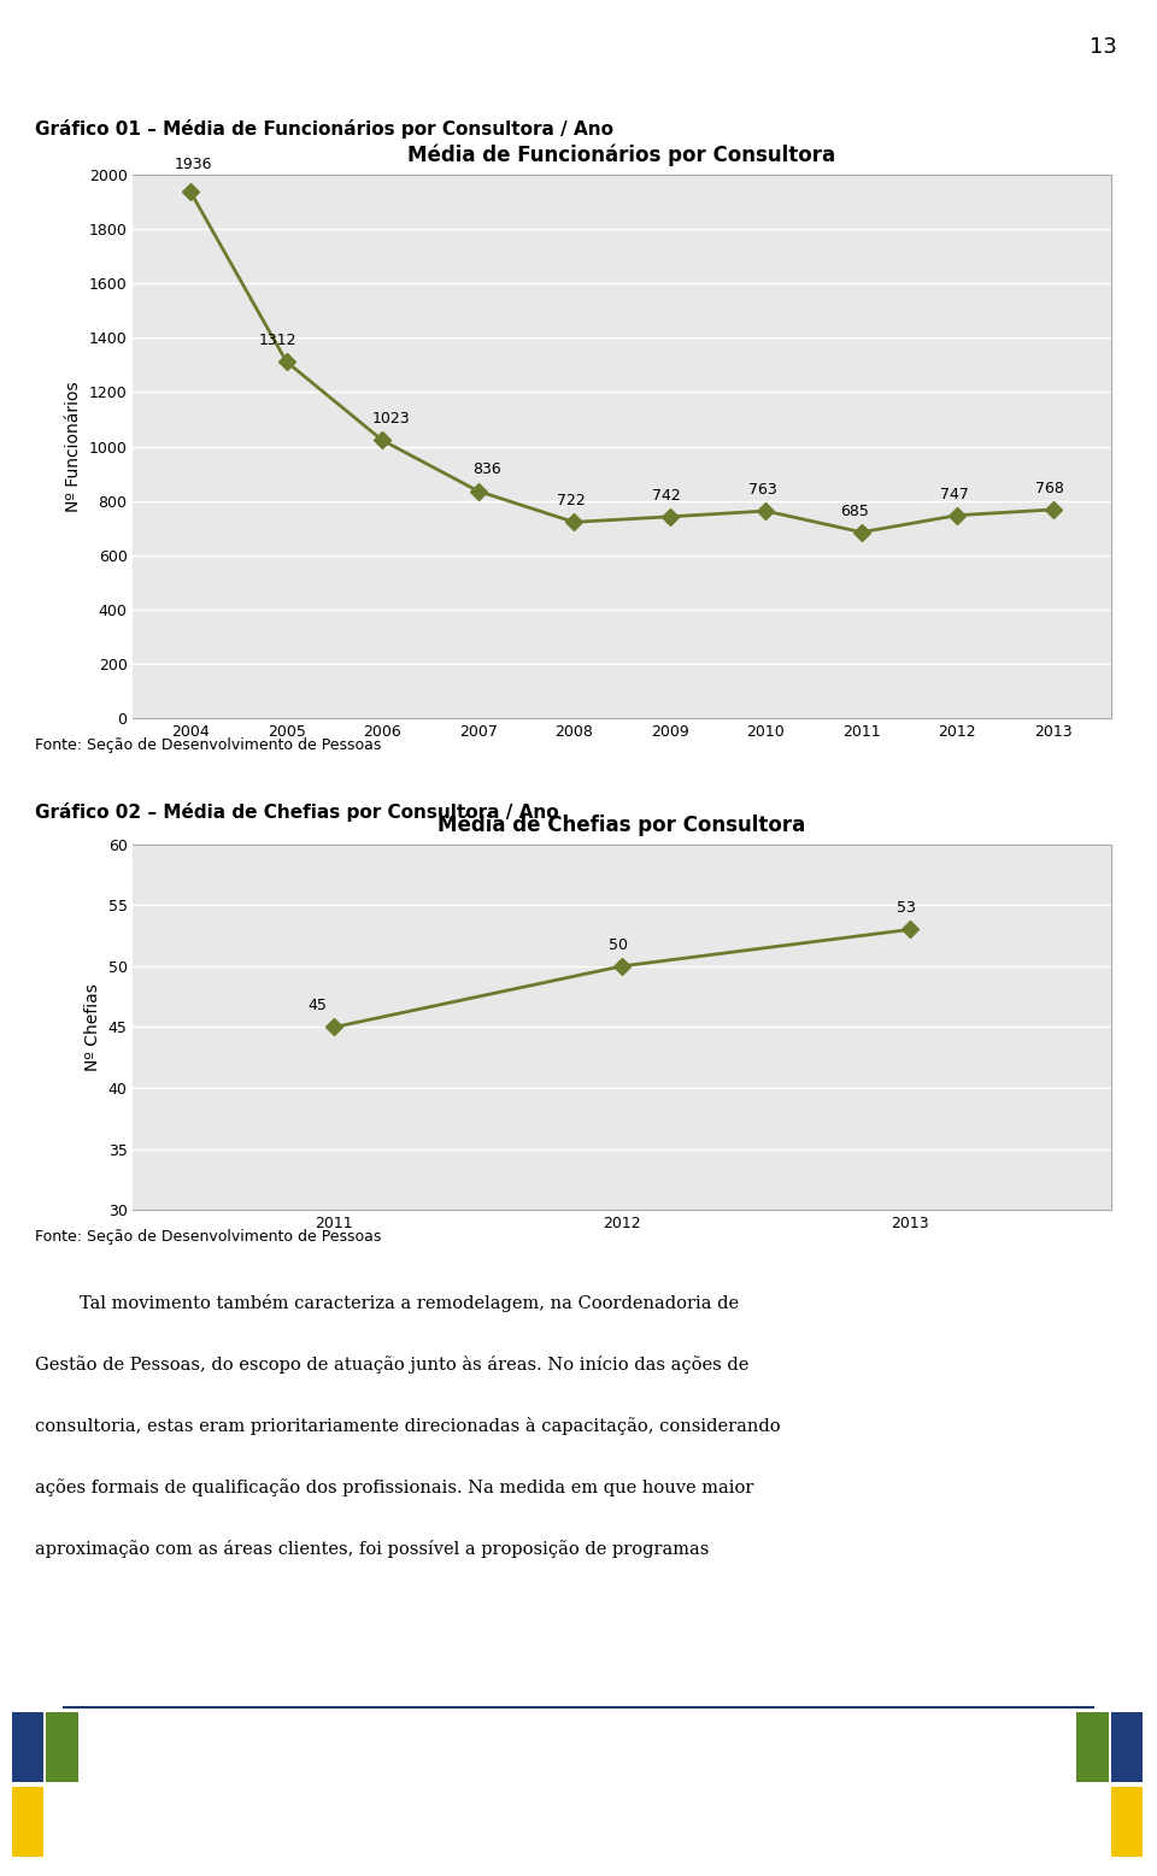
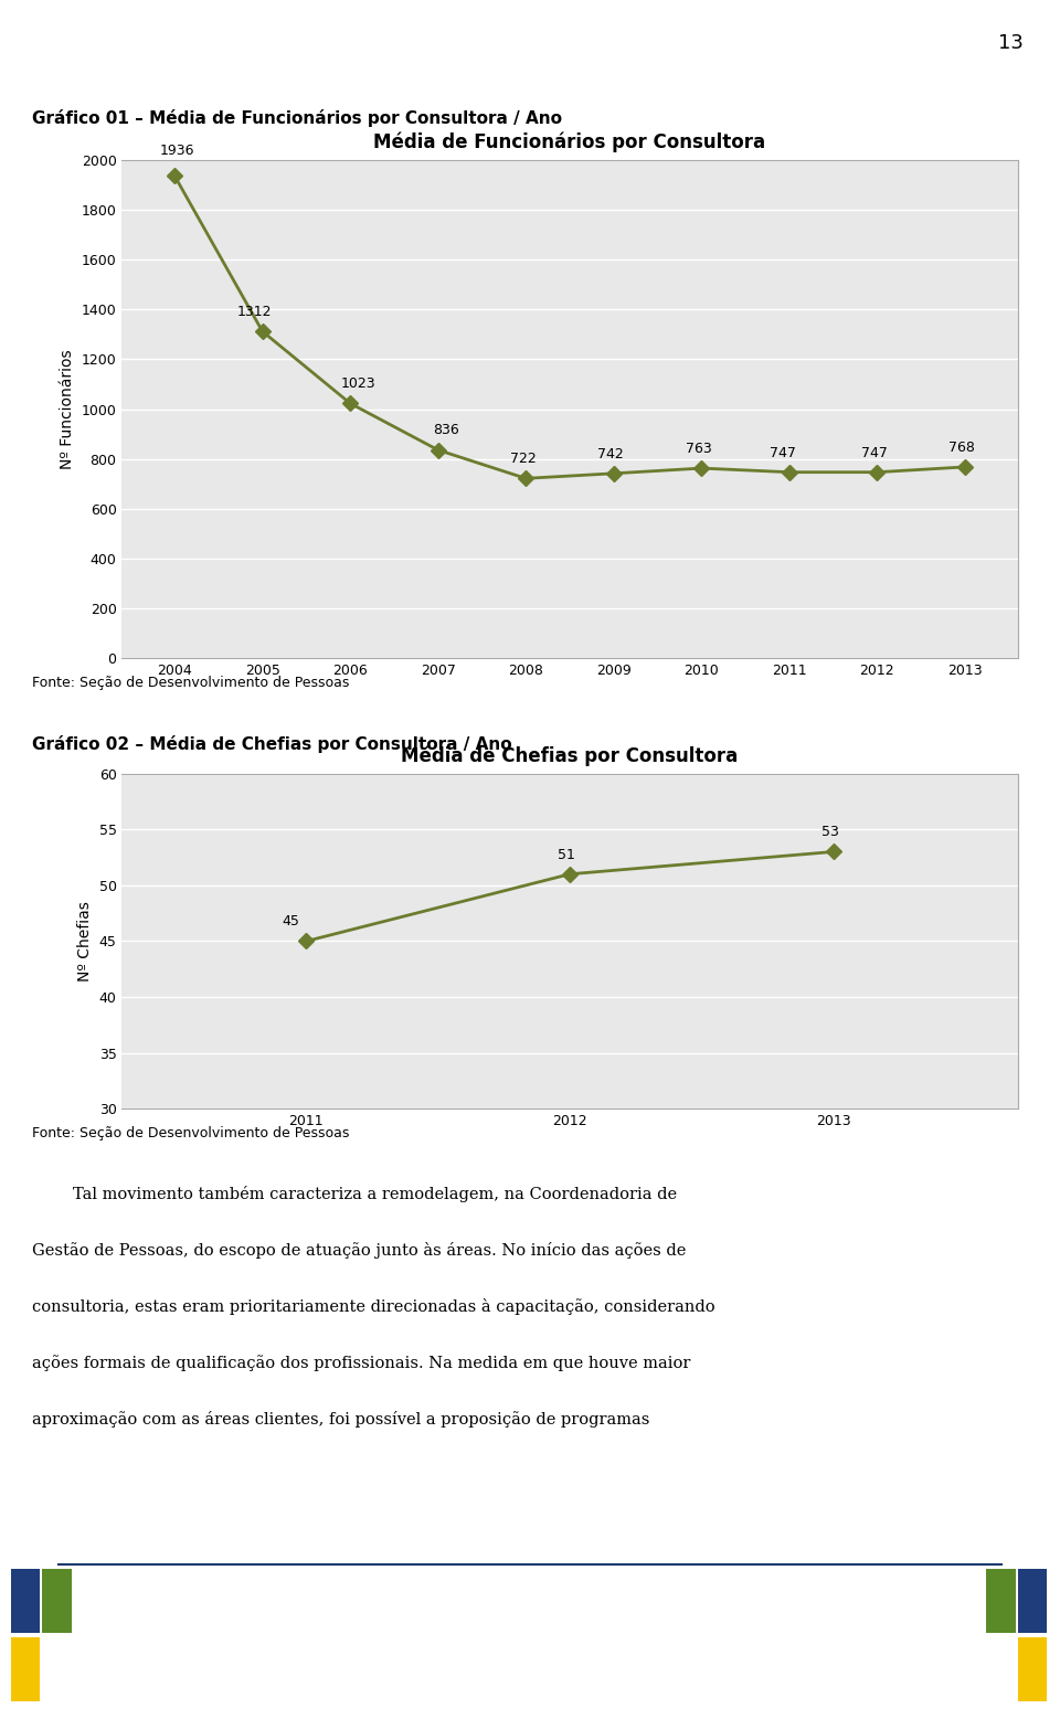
Média de Funcionários por Consultora/2011: 685 -> 747
Média de Chefias por Consultora/2012: 50 -> 51
